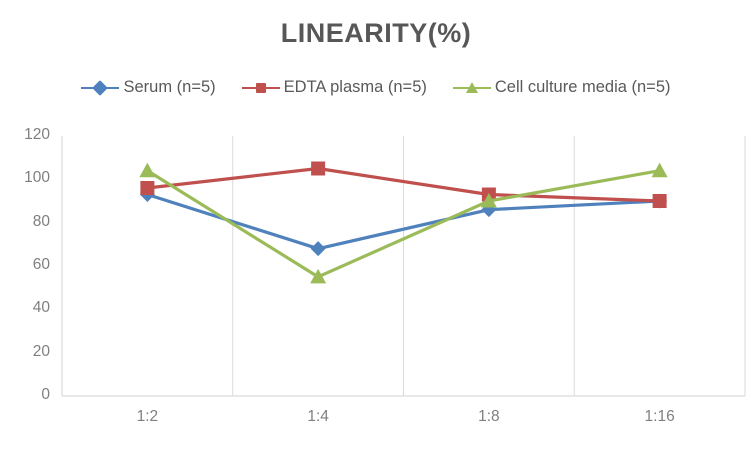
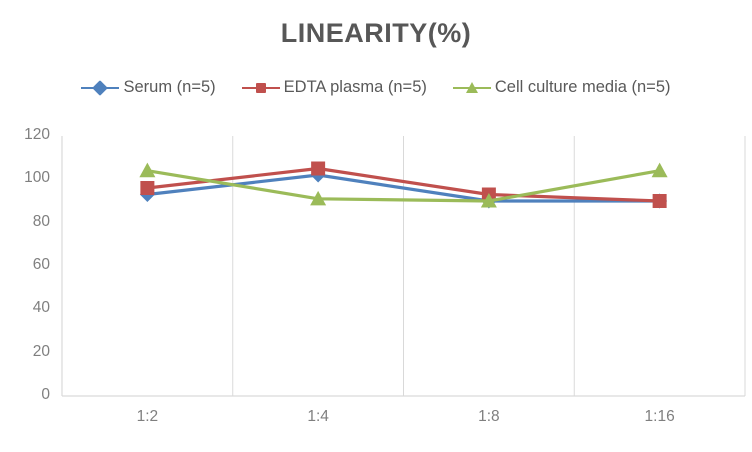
Serum (n=5)/1:4: 68 -> 102
Cell culture media (n=5)/1:4: 55 -> 91
Serum (n=5)/1:8: 86 -> 90
